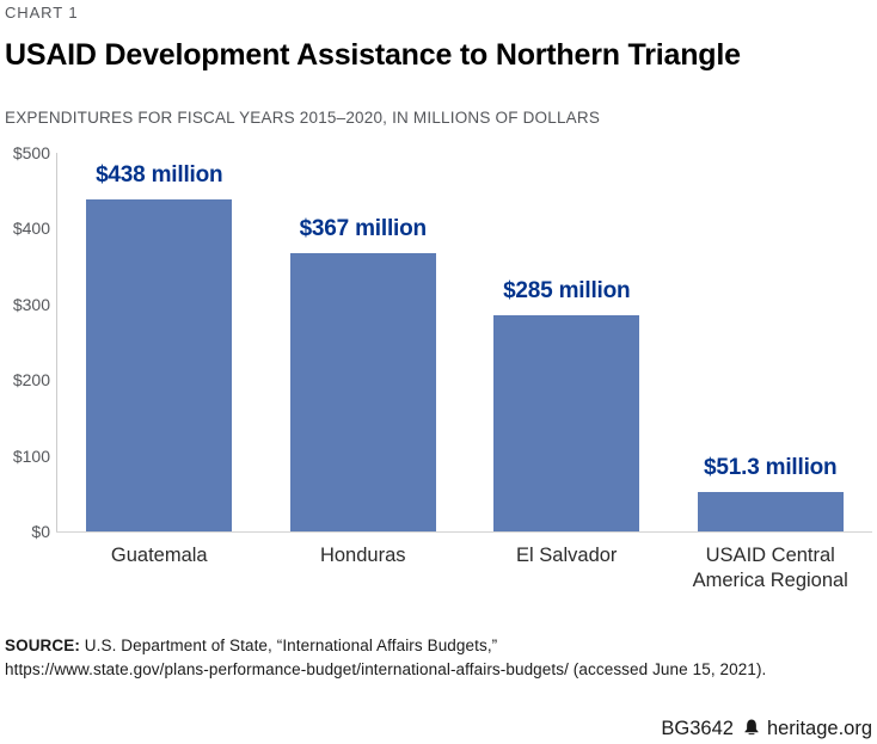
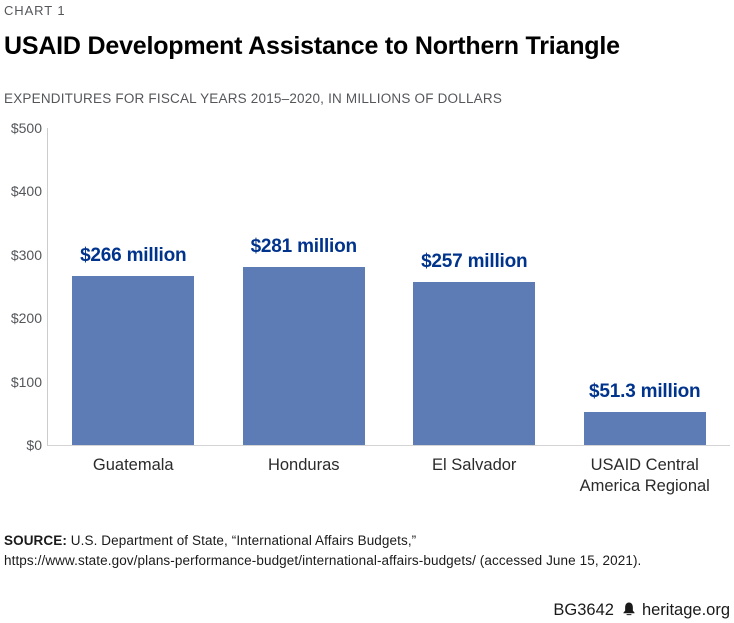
Guatemala: $438 -> $266
Honduras: $367 -> $281
El Salvador: $285 -> $257
